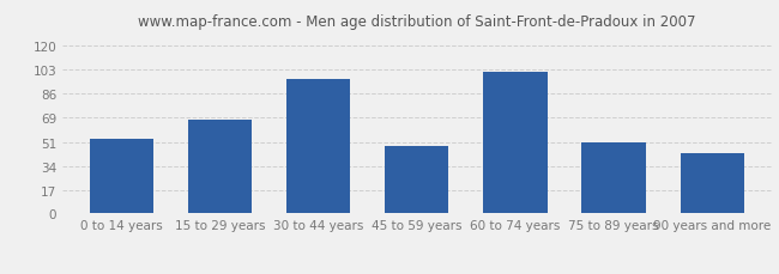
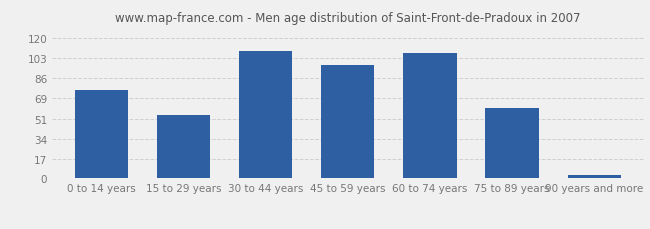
0 to 14 years: 53 -> 76
15 to 29 years: 67 -> 54
30 to 44 years: 96 -> 109
45 to 59 years: 48 -> 97
60 to 74 years: 101 -> 107
75 to 89 years: 51 -> 60
90 years and more: 43 -> 3
